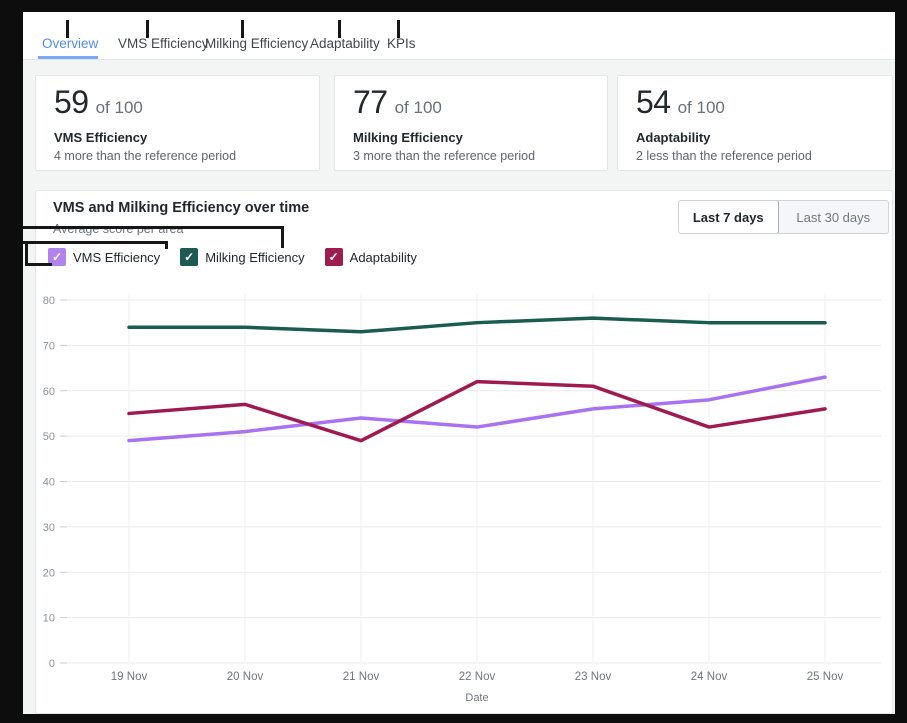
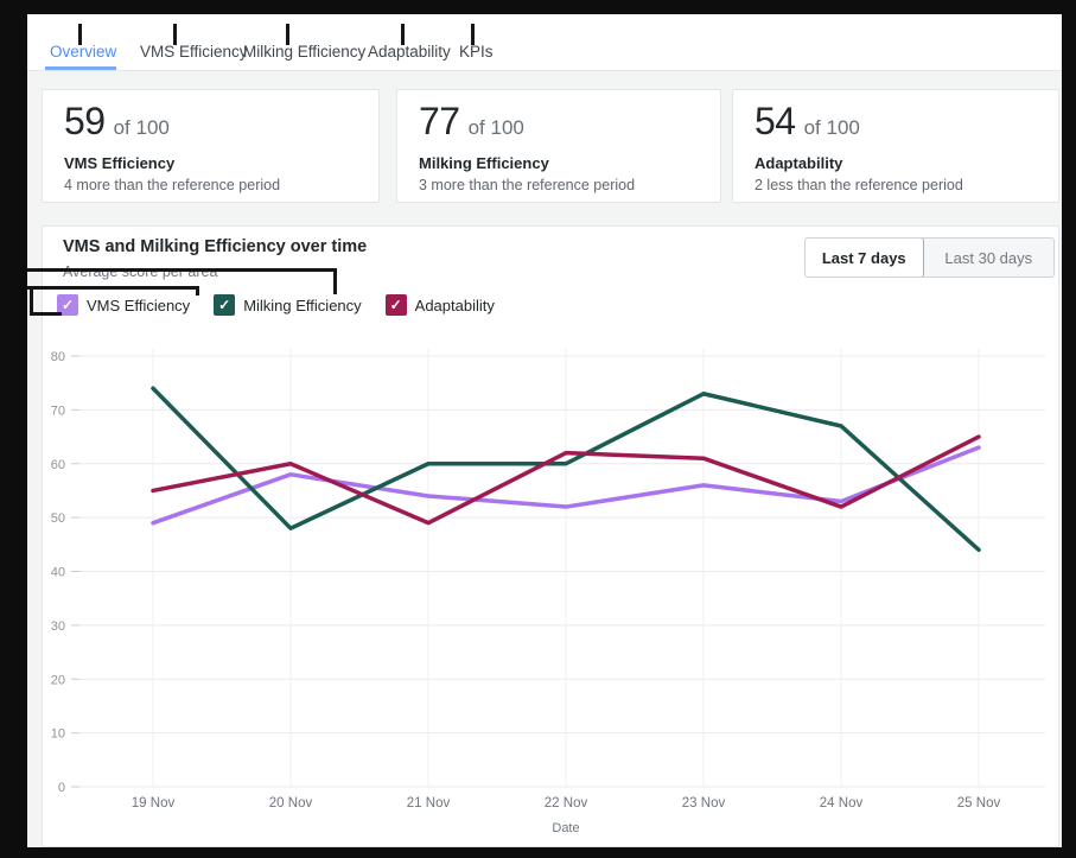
VMS Efficiency/20 Nov: 51 -> 58
Milking Efficiency/20 Nov: 74 -> 48
Adaptability/20 Nov: 57 -> 60
Milking Efficiency/21 Nov: 73 -> 60
Milking Efficiency/22 Nov: 75 -> 60
Milking Efficiency/23 Nov: 76 -> 73
VMS Efficiency/24 Nov: 58 -> 53
Milking Efficiency/24 Nov: 75 -> 67
Milking Efficiency/25 Nov: 75 -> 44
Adaptability/25 Nov: 56 -> 65
